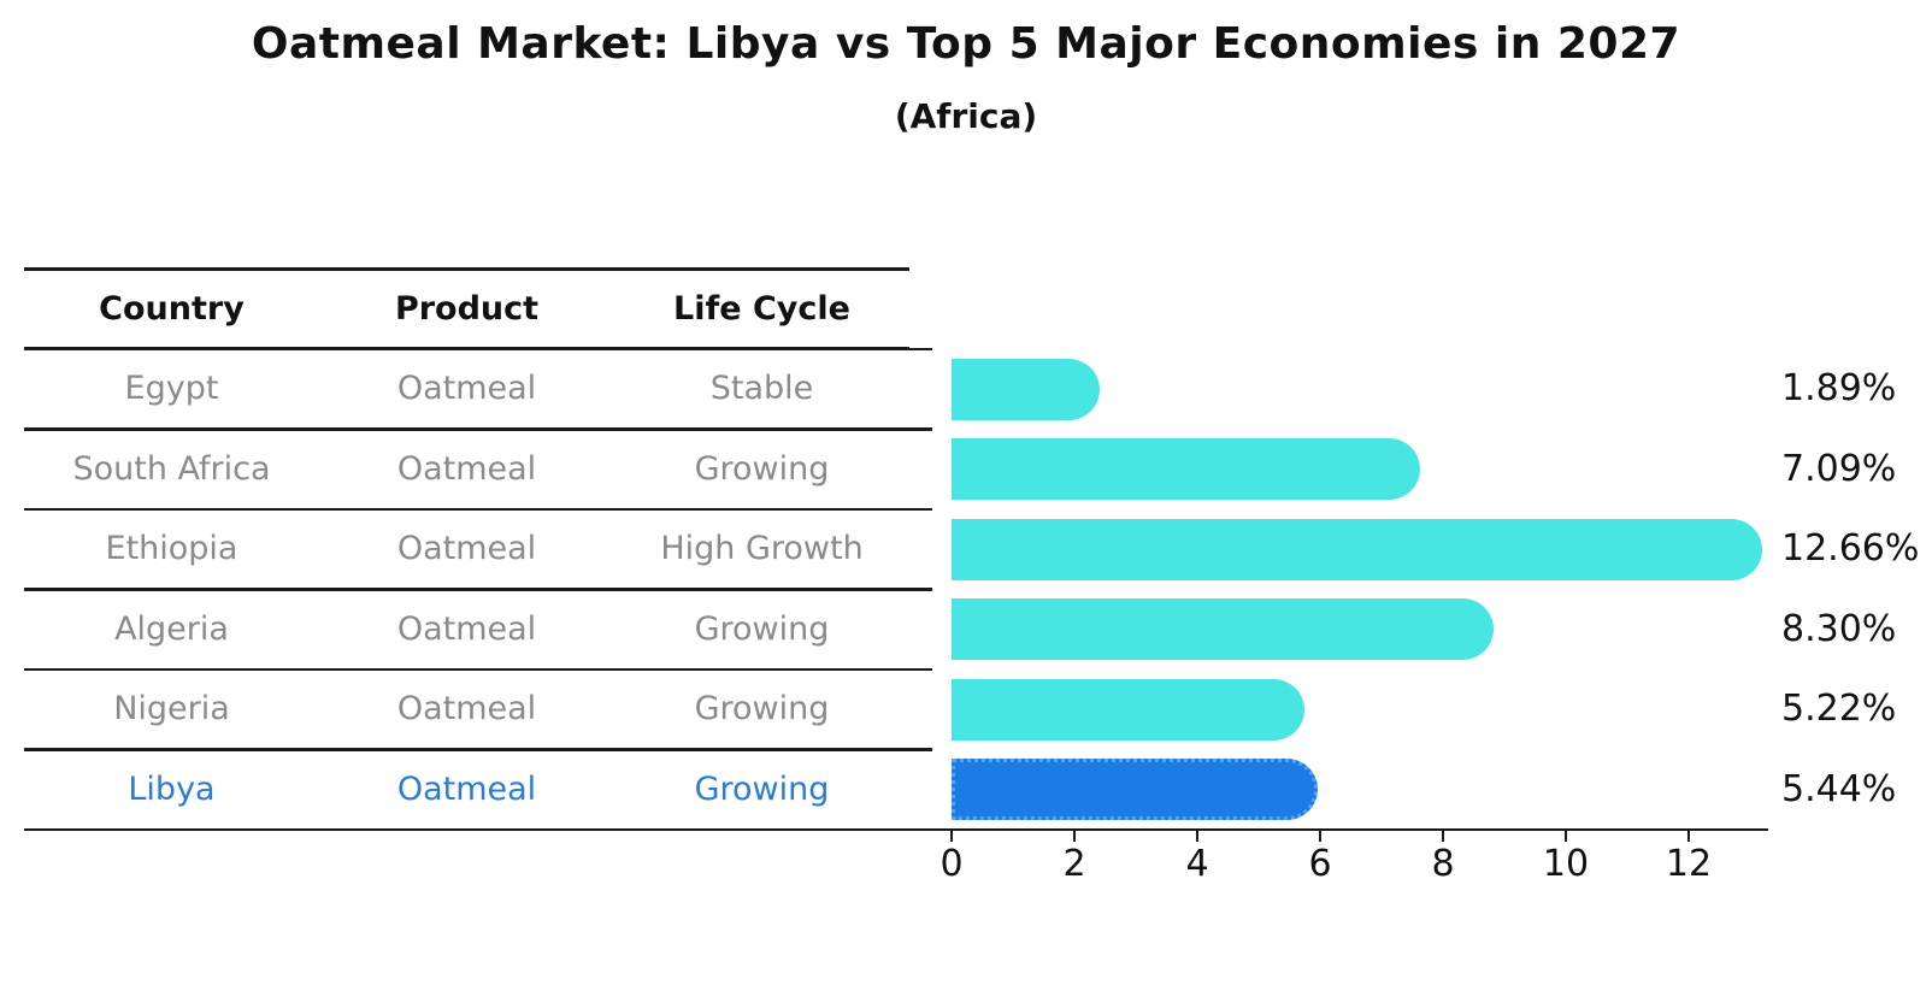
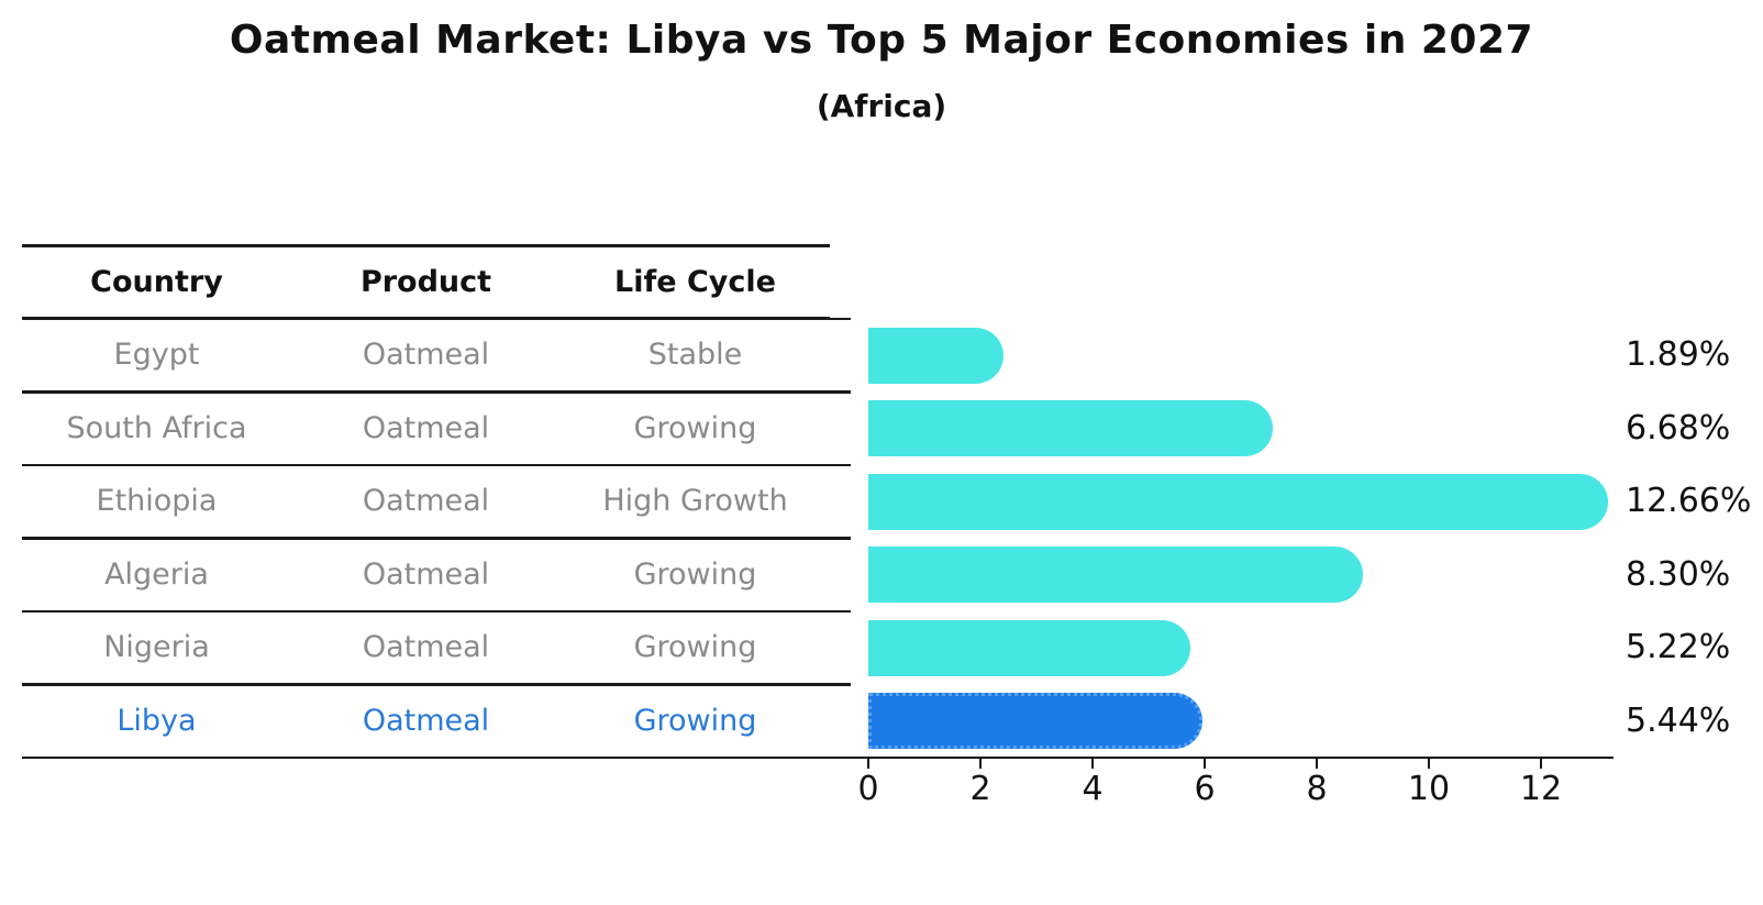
South Africa: 7.09% -> 6.68%
